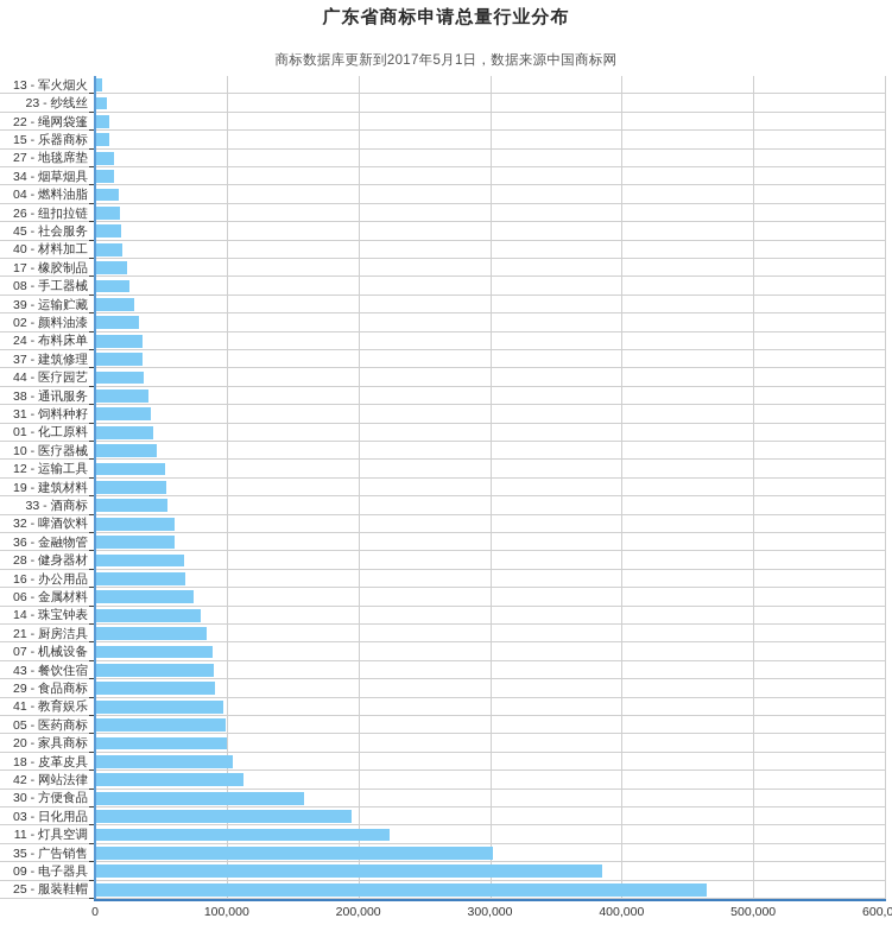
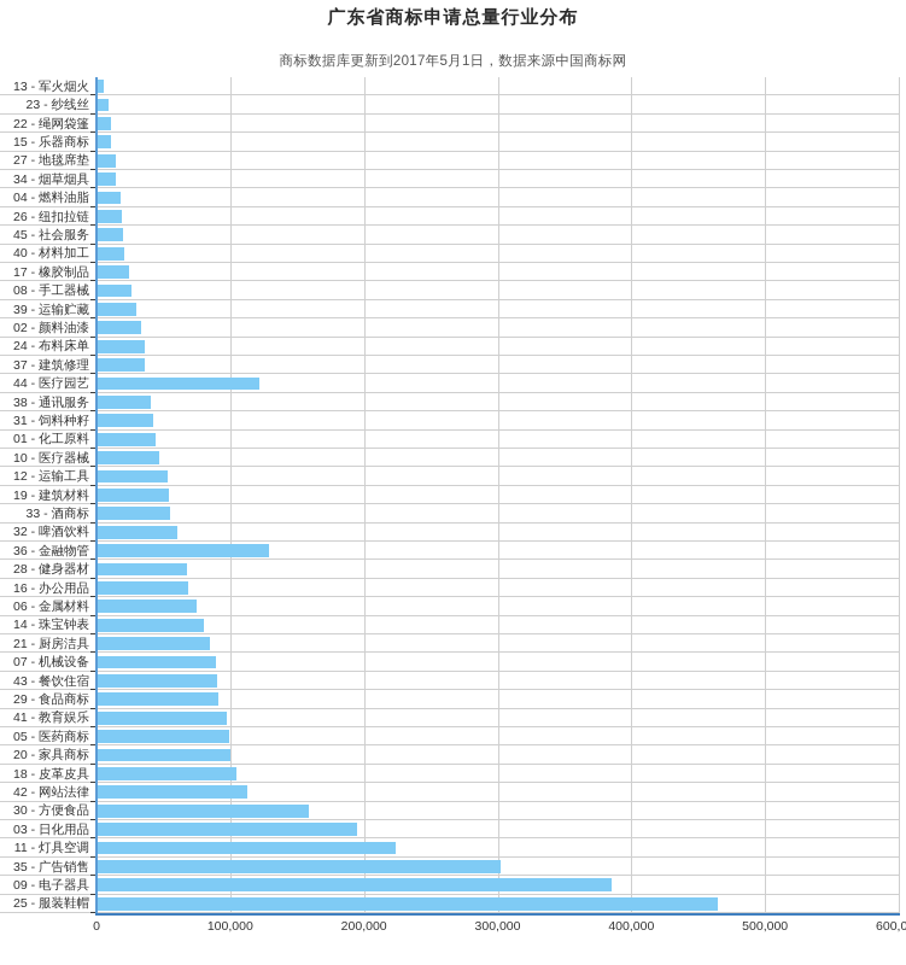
44 - 医疗园艺: 37000 -> 122000
36 - 金融物管: 60000 -> 129000
